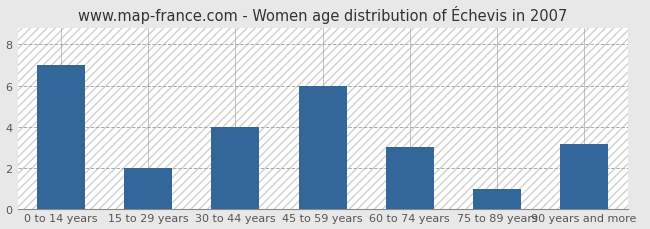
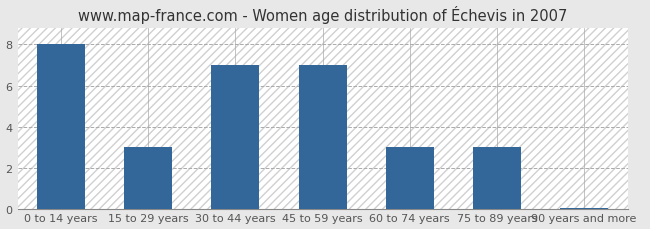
0 to 14 years: 7.00 -> 8.00
15 to 29 years: 2.00 -> 3.00
30 to 44 years: 4.00 -> 7.00
45 to 59 years: 6.00 -> 7.00
75 to 89 years: 1.00 -> 3.00
90 years and more: 3.15 -> 0.07
